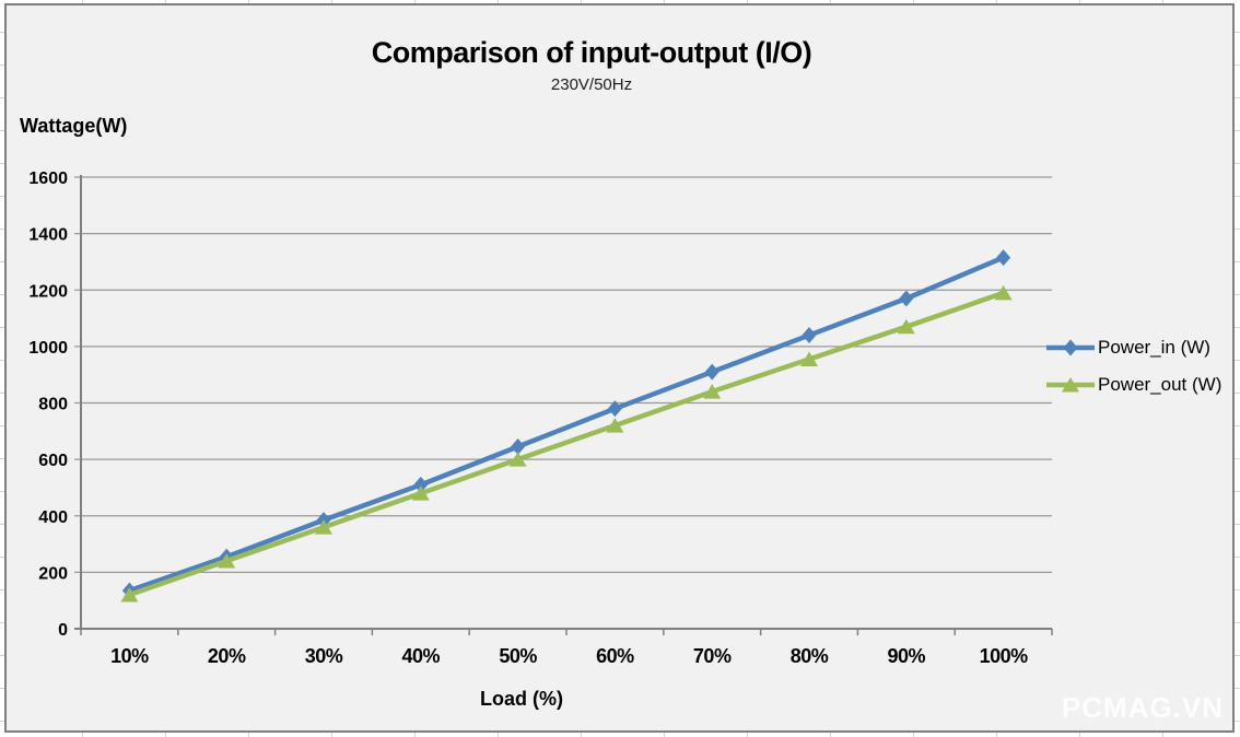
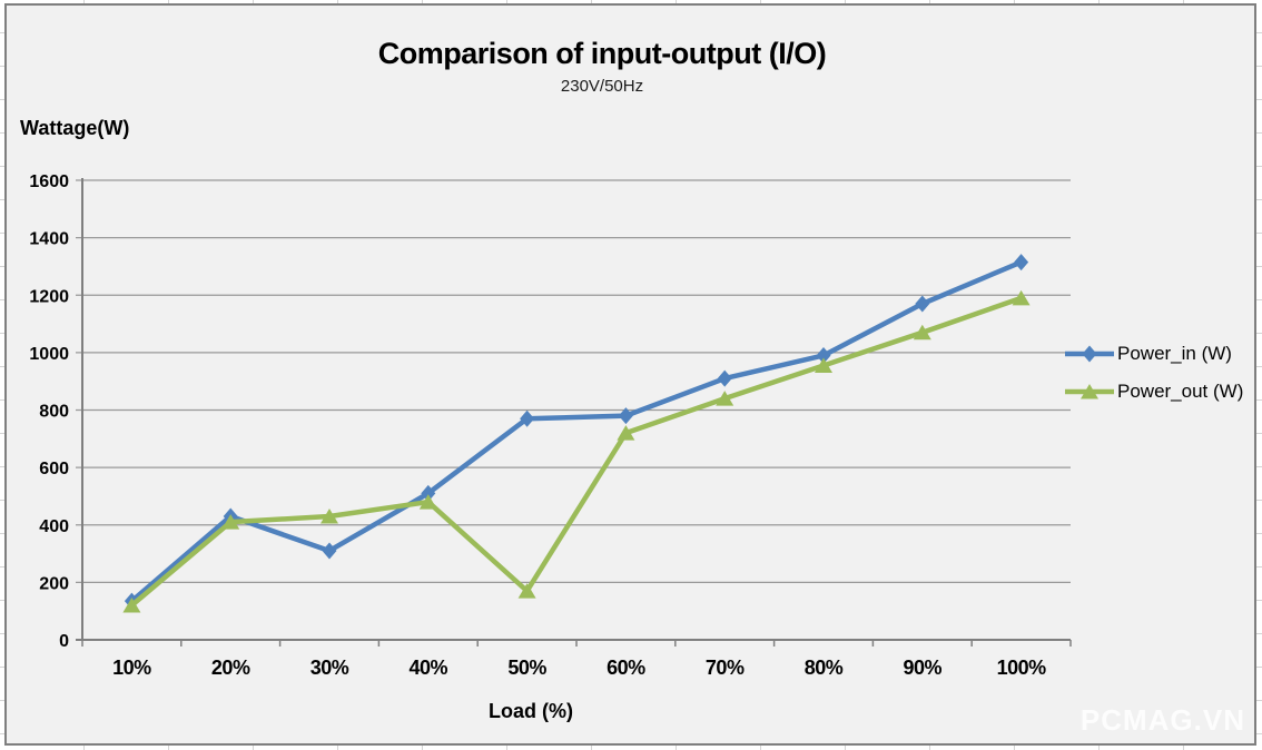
Power_in (W)/20%: 260 -> 430
Power_out (W)/20%: 240 -> 410
Power_in (W)/30%: 380 -> 310
Power_out (W)/30%: 360 -> 430
Power_in (W)/50%: 640 -> 770
Power_out (W)/50%: 600 -> 170
Power_in (W)/80%: 1040 -> 990
